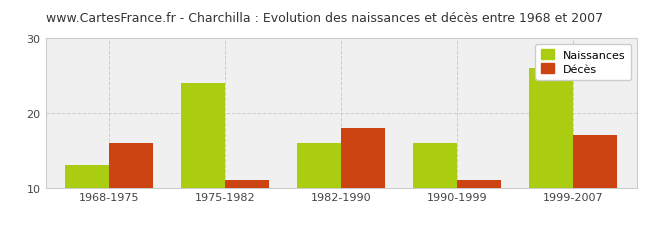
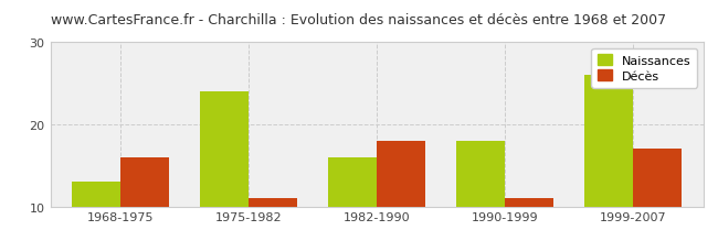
Naissances/1990-1999: 16 -> 18
